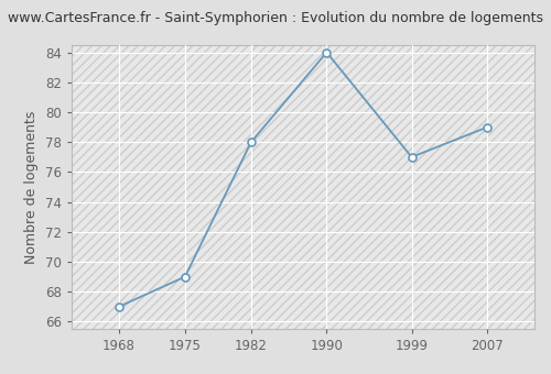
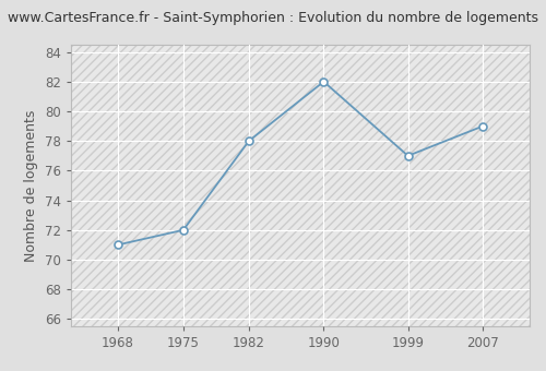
1968: 67 -> 71
1975: 69 -> 72
1990: 84 -> 82
